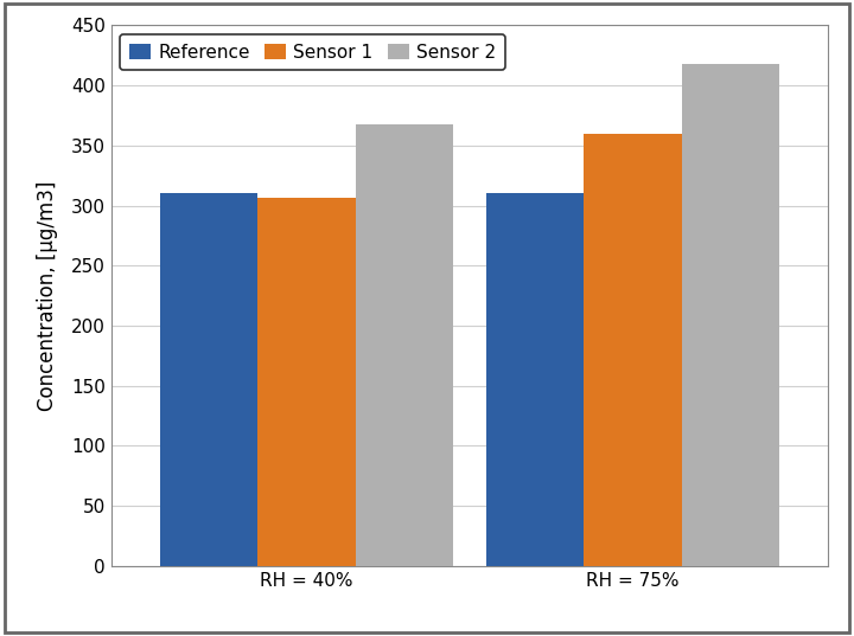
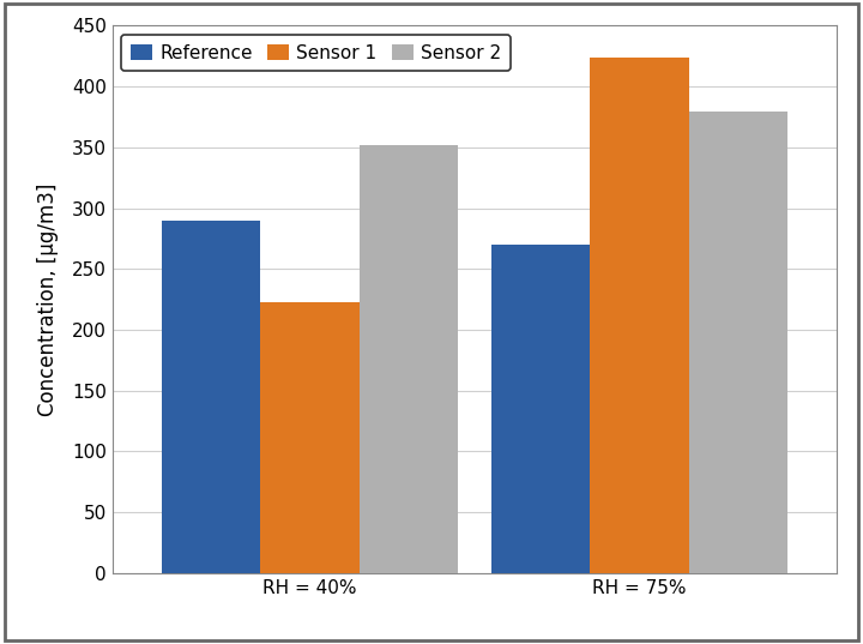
Reference/RH = 40%: 310 -> 290
Sensor 1/RH = 40%: 307 -> 223
Sensor 2/RH = 40%: 368 -> 352
Reference/RH = 75%: 310 -> 270
Sensor 1/RH = 75%: 360 -> 424
Sensor 2/RH = 75%: 418 -> 379
